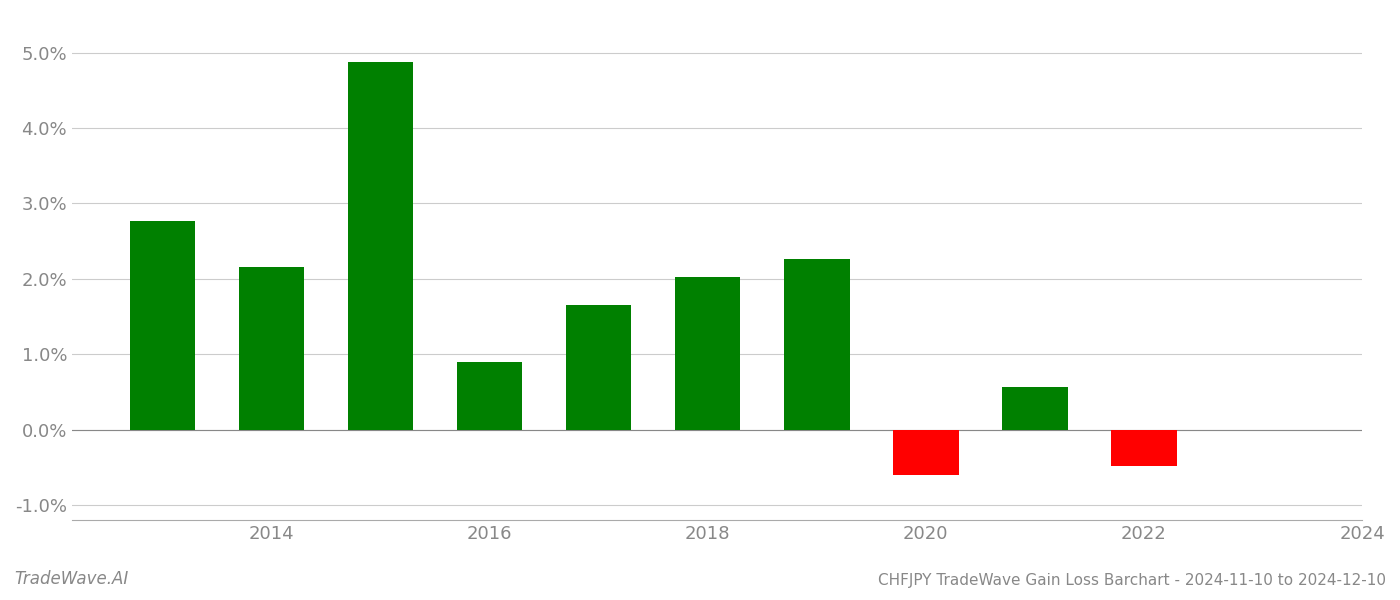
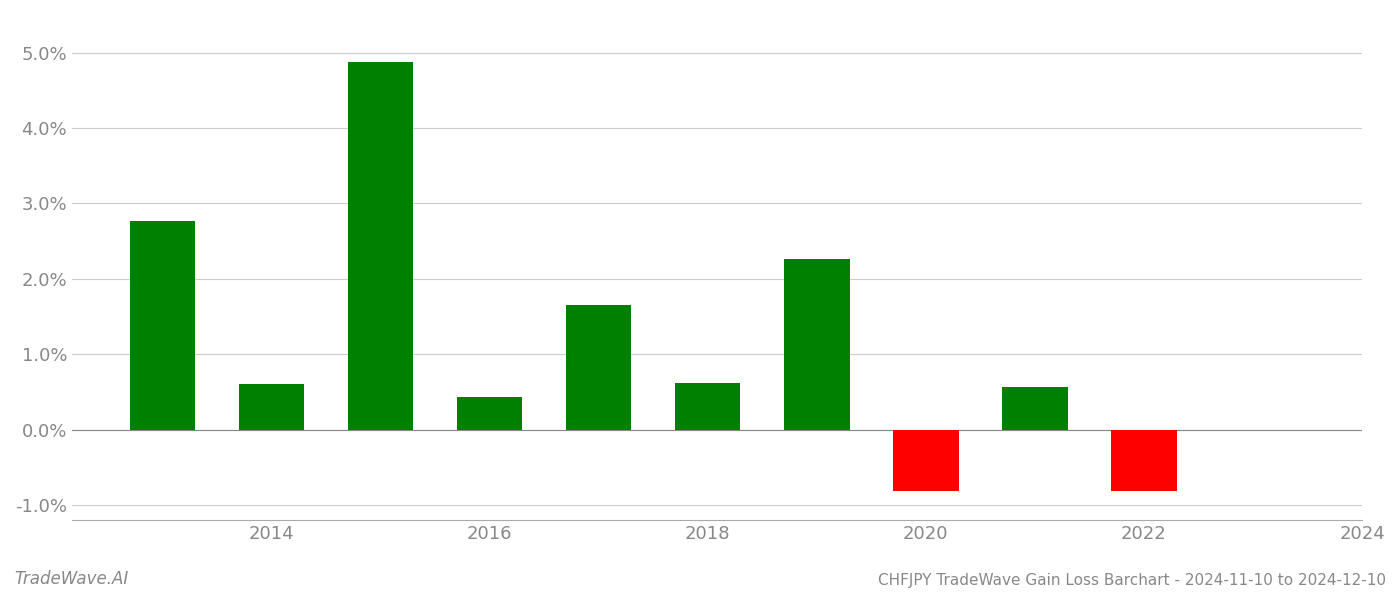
2014: 2.16% -> 0.60%
2016: 0.90% -> 0.43%
2018: 2.02% -> 0.62%
2020: -0.60% -> -0.82%
2022: -0.48% -> -0.82%
